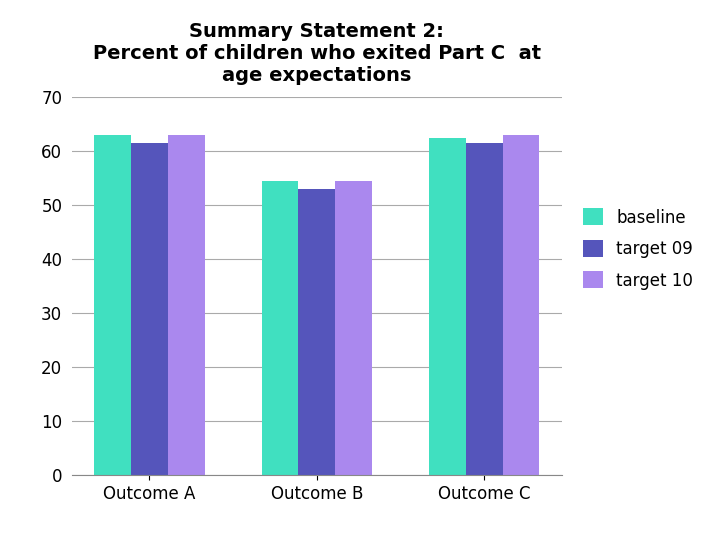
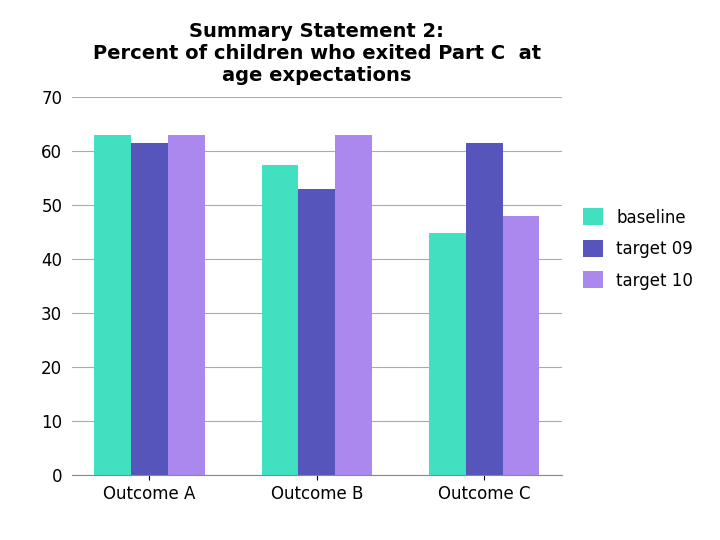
baseline/Outcome B: 54.5 -> 57.4
target 10/Outcome B: 54.5 -> 63.0
baseline/Outcome C: 62.5 -> 44.8
target 10/Outcome C: 63.0 -> 48.0
